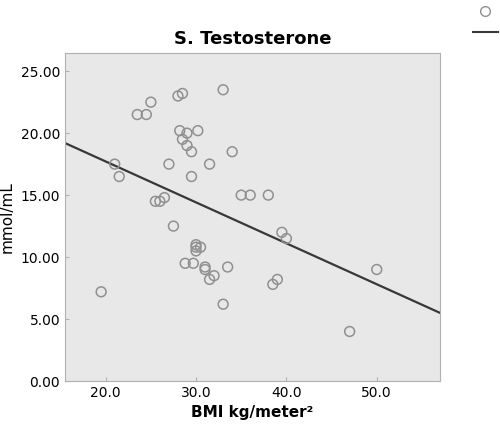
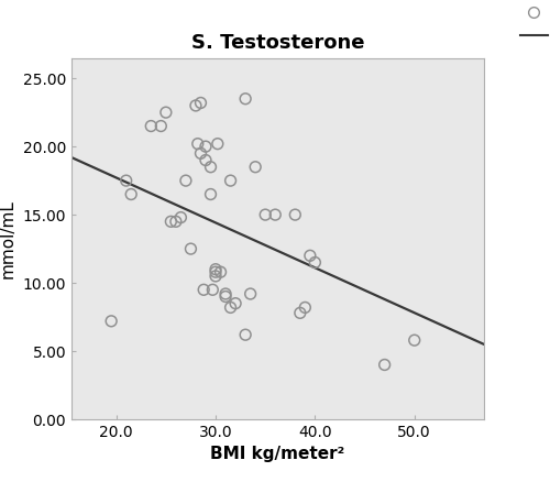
50.0: 9.0 -> 5.8
